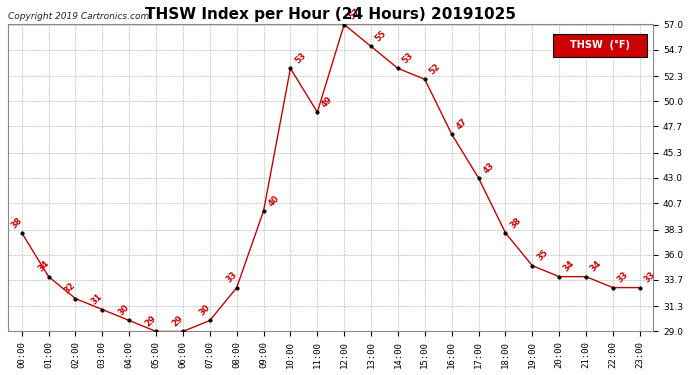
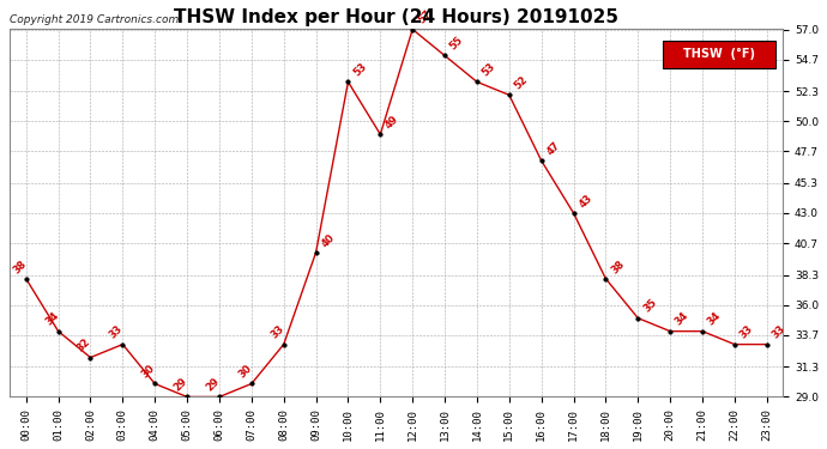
03:00: 31 -> 33
